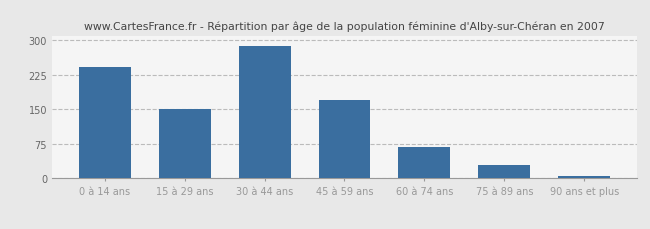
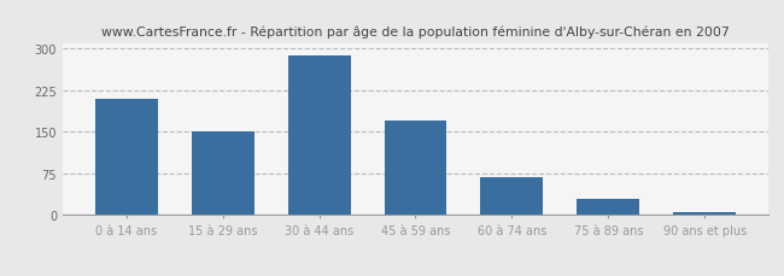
0 à 14 ans: 243 -> 210
